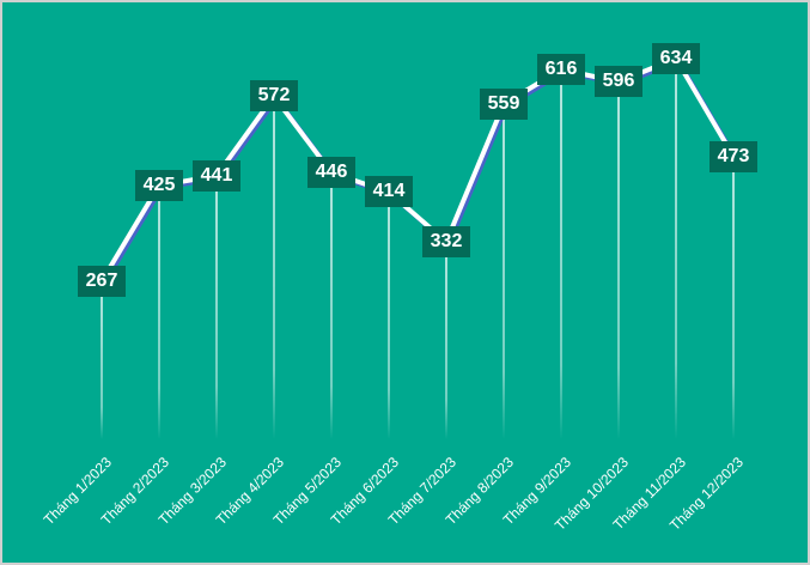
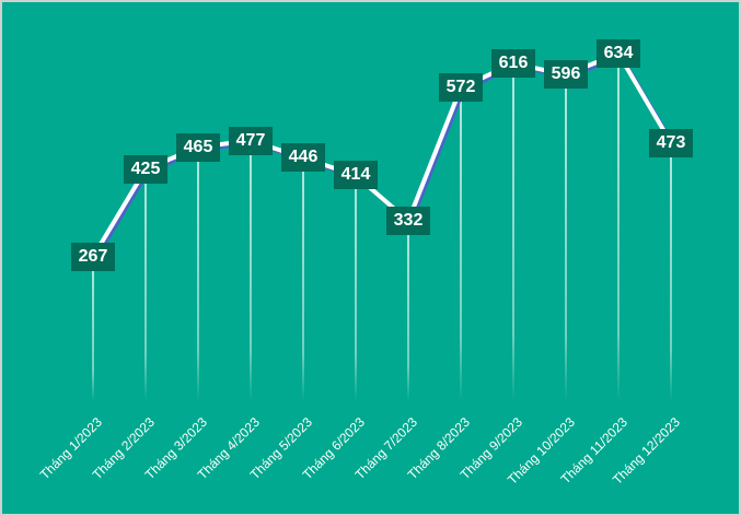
Tháng 3/2023: 441 -> 465
Tháng 4/2023: 572 -> 477
Tháng 8/2023: 559 -> 572
